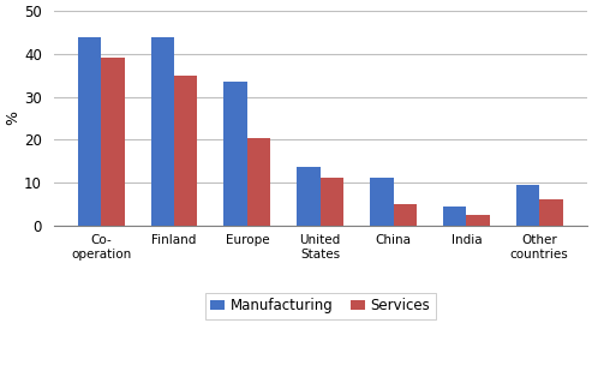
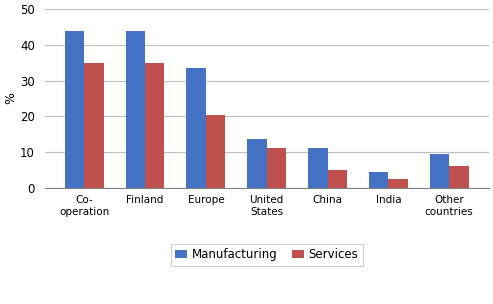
Services/Co- operation: 39.0 -> 35.0
